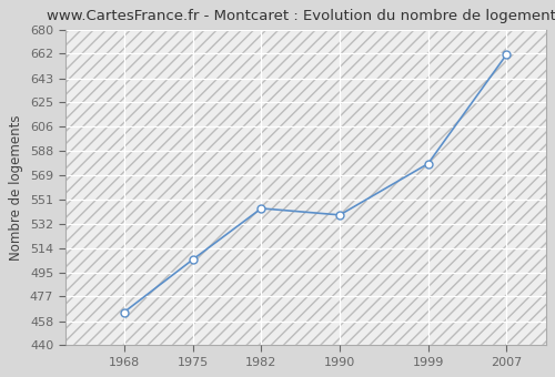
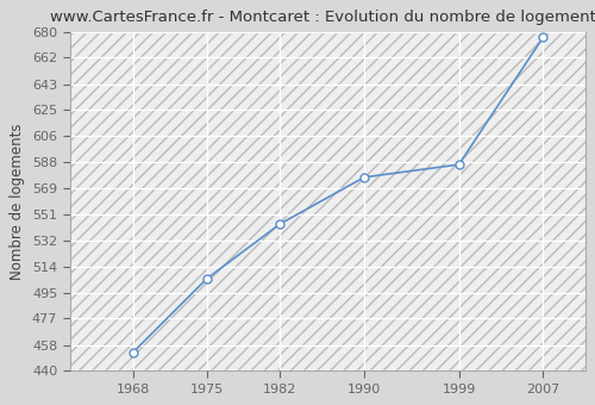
1968: 465 -> 453
1990: 539 -> 577
1999: 578 -> 586
2007: 661 -> 676
